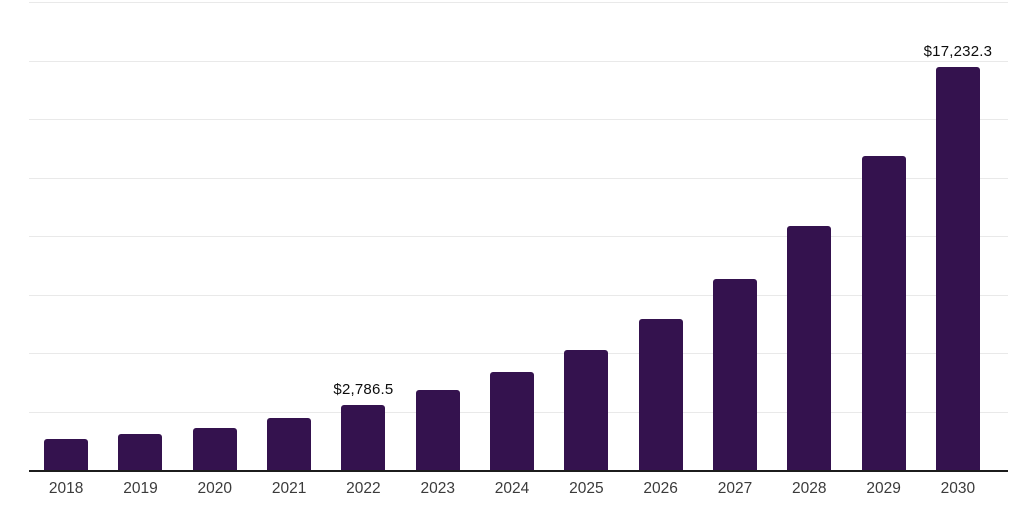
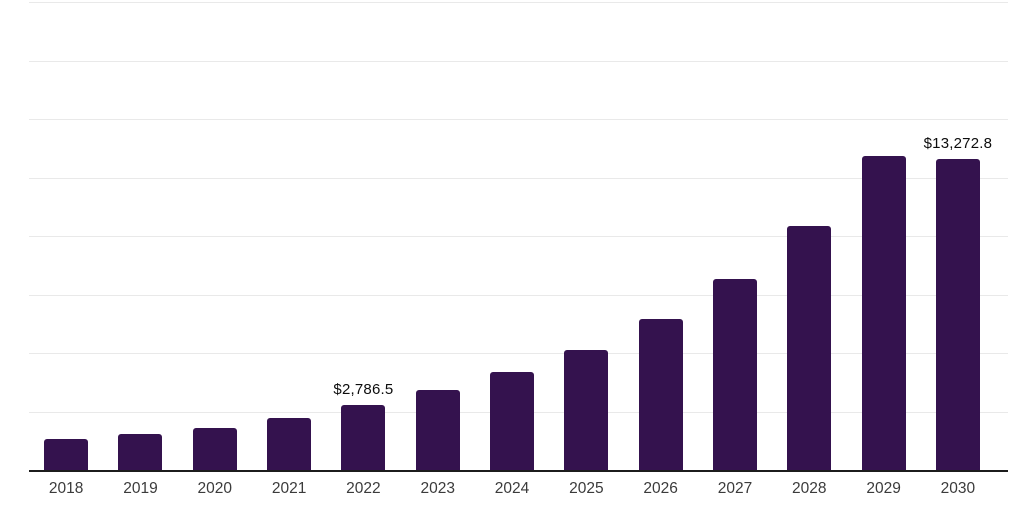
2030: $17,232.3 -> $13,272.8
